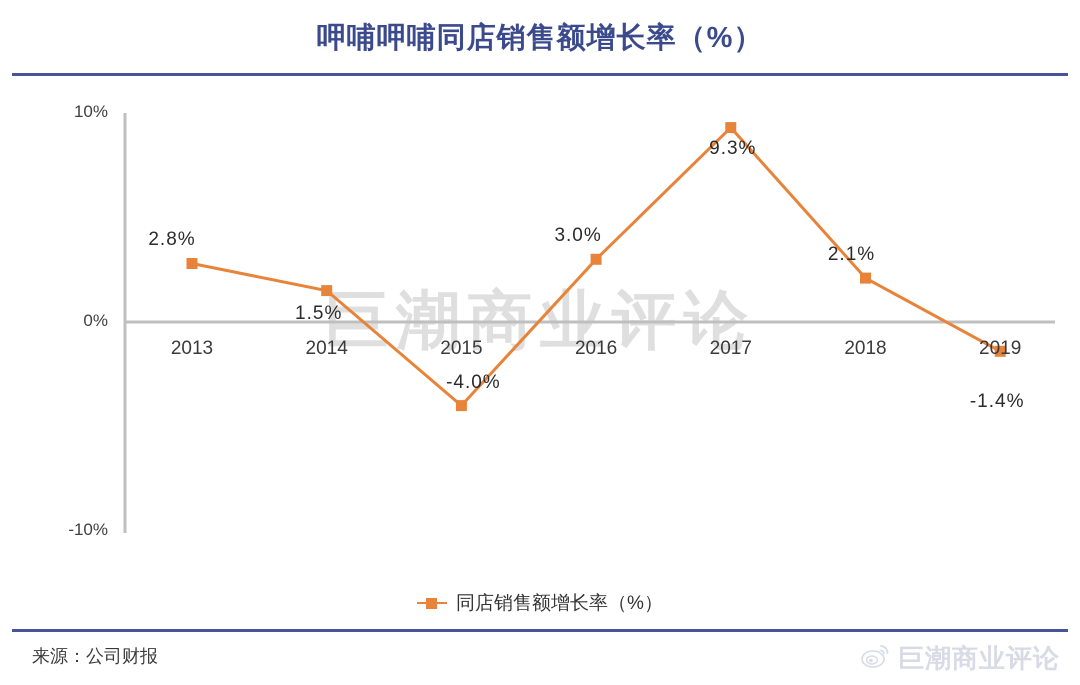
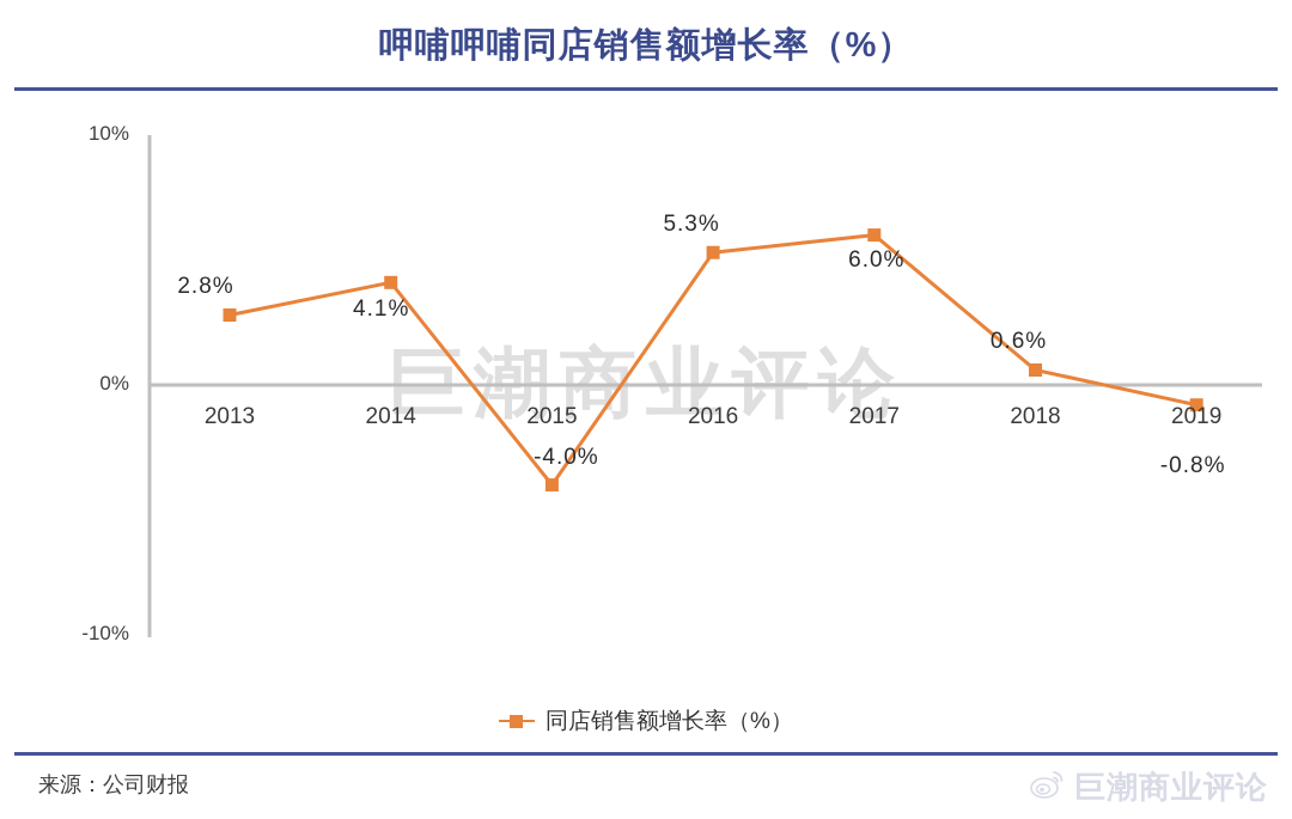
2014: 1.5% -> 4.1%
2016: 3.0% -> 5.3%
2017: 9.3% -> 6.0%
2018: 2.1% -> 0.6%
2019: -1.4% -> -0.8%
